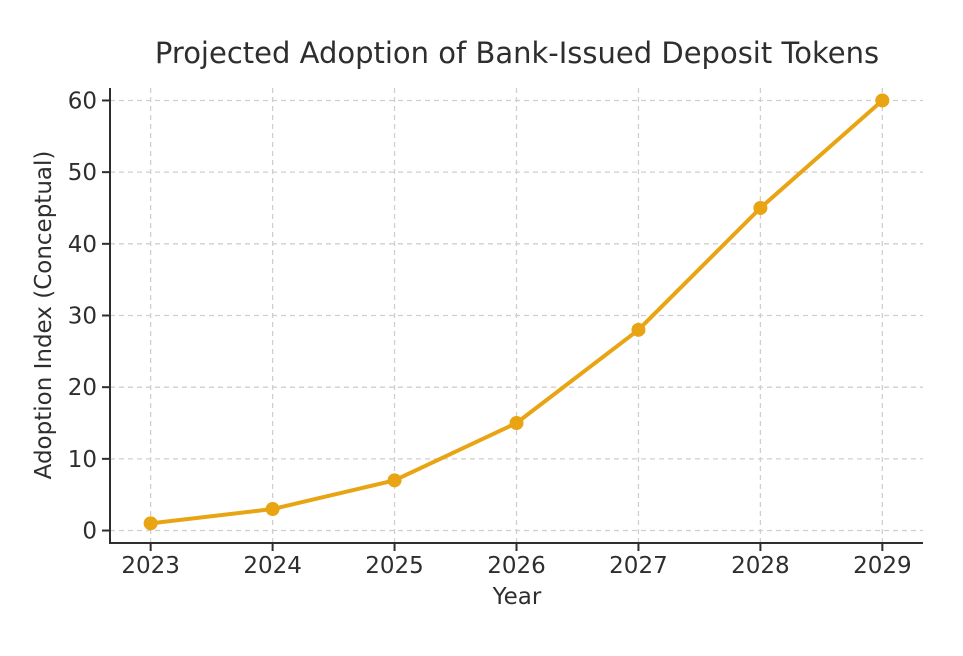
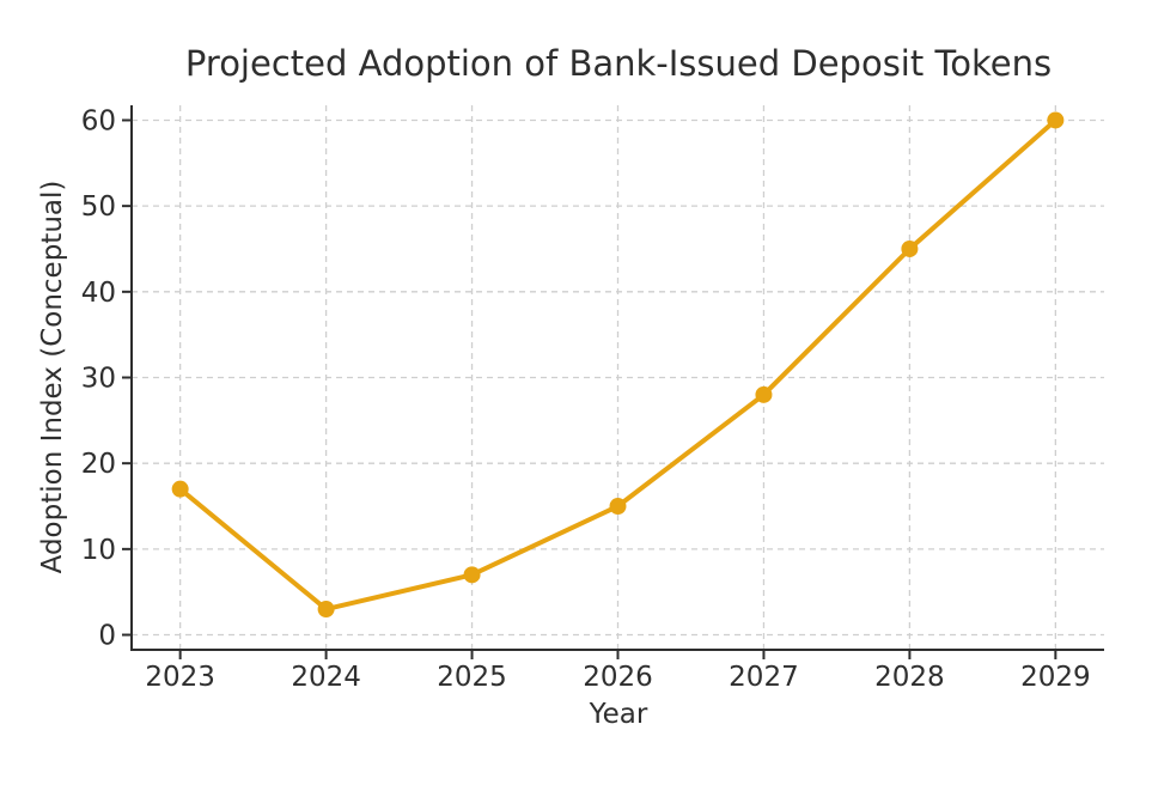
2023: 1 -> 17
